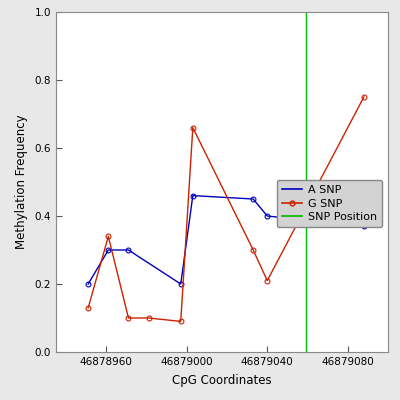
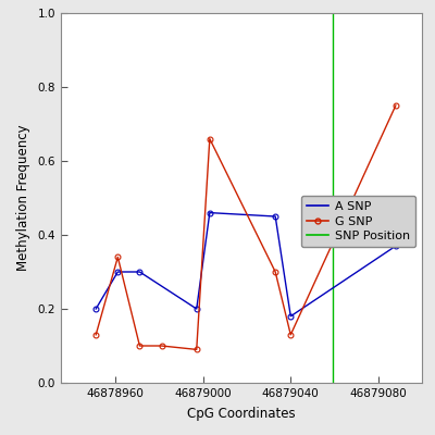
A SNP/46879040: 0.40 -> 0.18
G SNP/46879040: 0.21 -> 0.13
